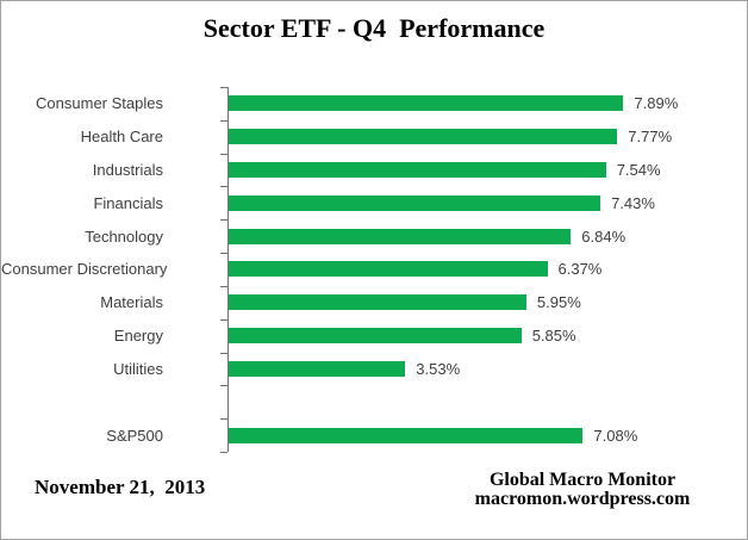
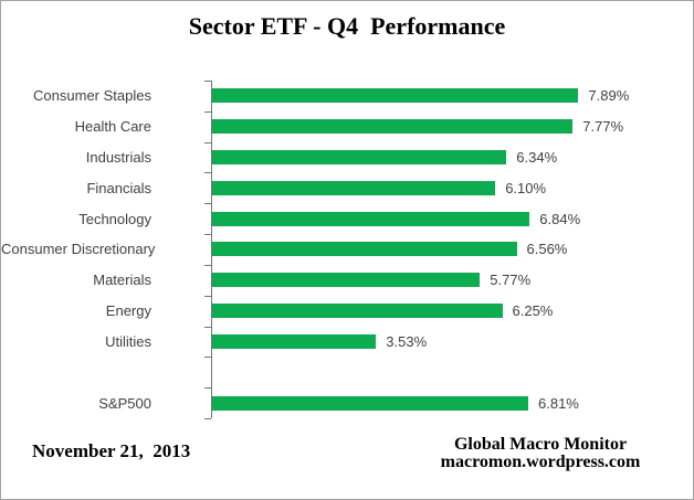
Industrials: 7.54% -> 6.34%
Financials: 7.43% -> 6.10%
Consumer Discretionary: 6.37% -> 6.56%
Materials: 5.95% -> 5.77%
Energy: 5.85% -> 6.25%
S&P500: 7.08% -> 6.81%
